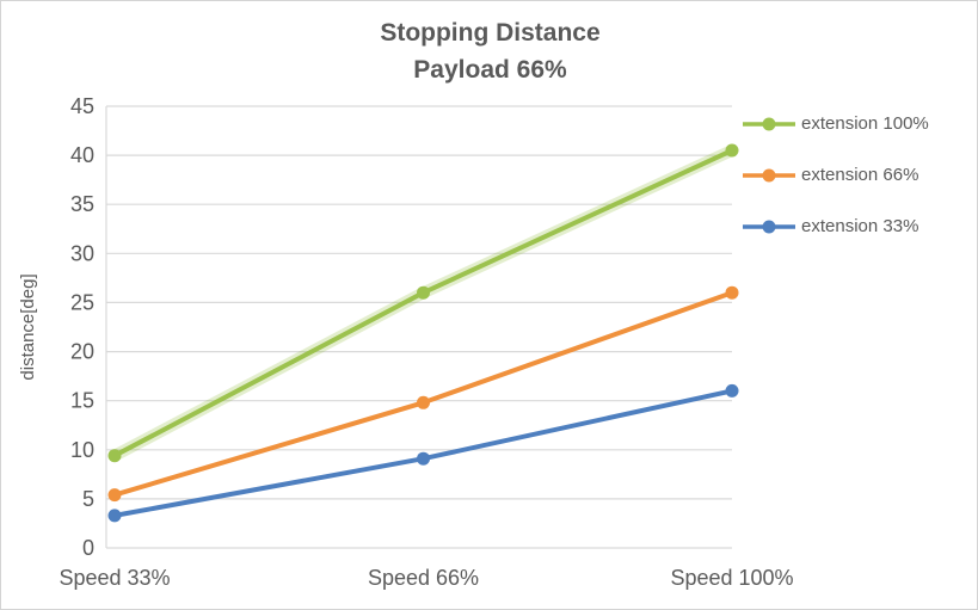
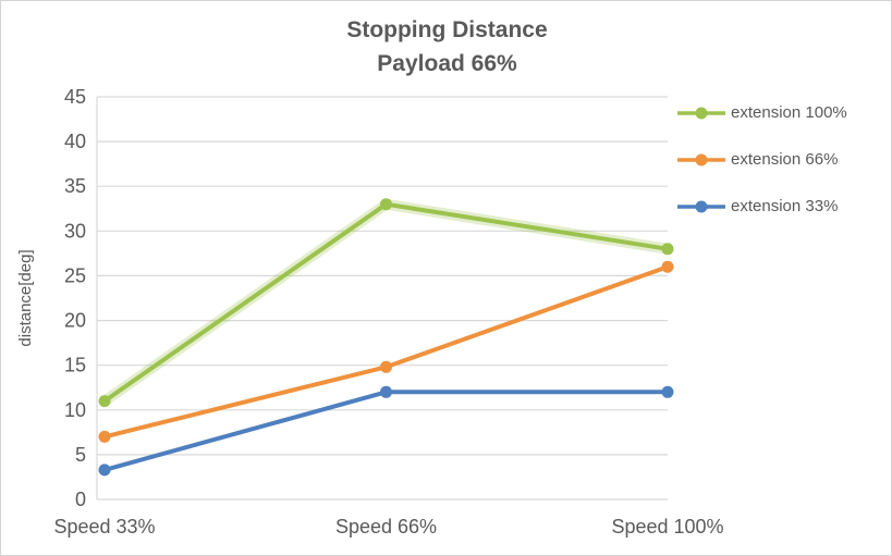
extension 100%/Speed 33%: 9 -> 11
extension 66%/Speed 33%: 5 -> 7
extension 100%/Speed 66%: 26 -> 33
extension 33%/Speed 66%: 9 -> 12
extension 100%/Speed 100%: 40 -> 28
extension 33%/Speed 100%: 16 -> 12
